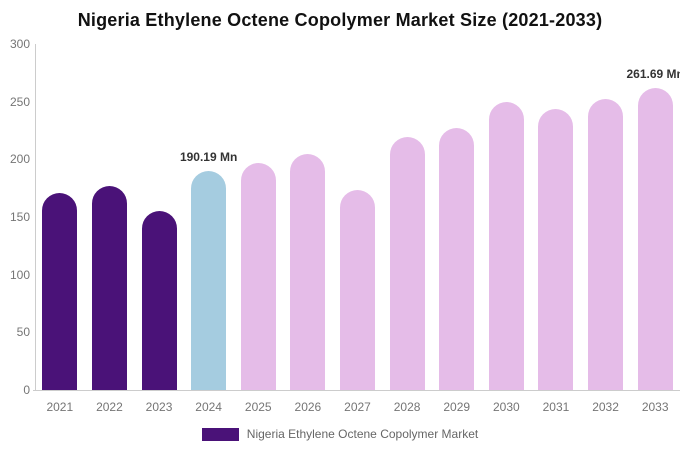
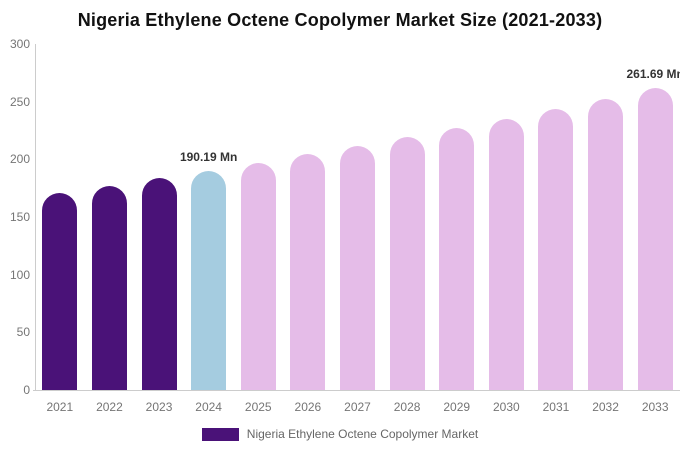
2023: 155 -> 184
2027: 173 -> 212
2030: 250 -> 235
